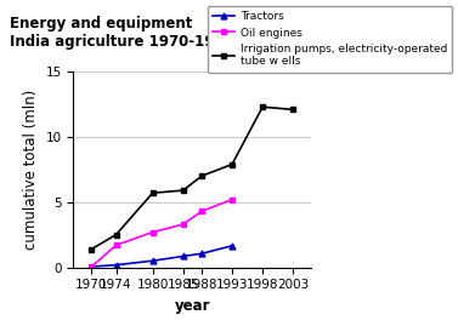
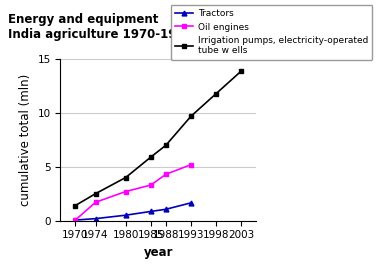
Irrigation pumps, electricity-operated tube w ells/1980: 5.7 -> 4.0
Irrigation pumps, electricity-operated tube w ells/1993: 7.9 -> 9.7
Irrigation pumps, electricity-operated tube w ells/1998: 12.3 -> 11.8
Irrigation pumps, electricity-operated tube w ells/2003: 12.1 -> 13.9
